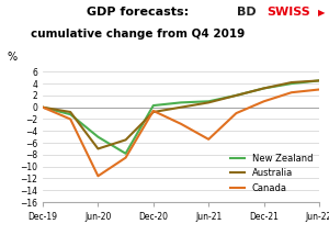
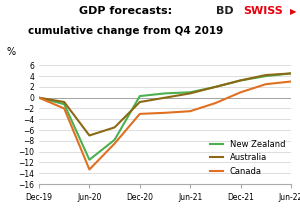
New Zealand/Jun-20: -5.0 -> -11.5
Canada/Jun-20: -11.6 -> -13.3
Canada/Dec-20: -0.6 -> -3.0
Canada/Jun-21: -5.4 -> -2.5
